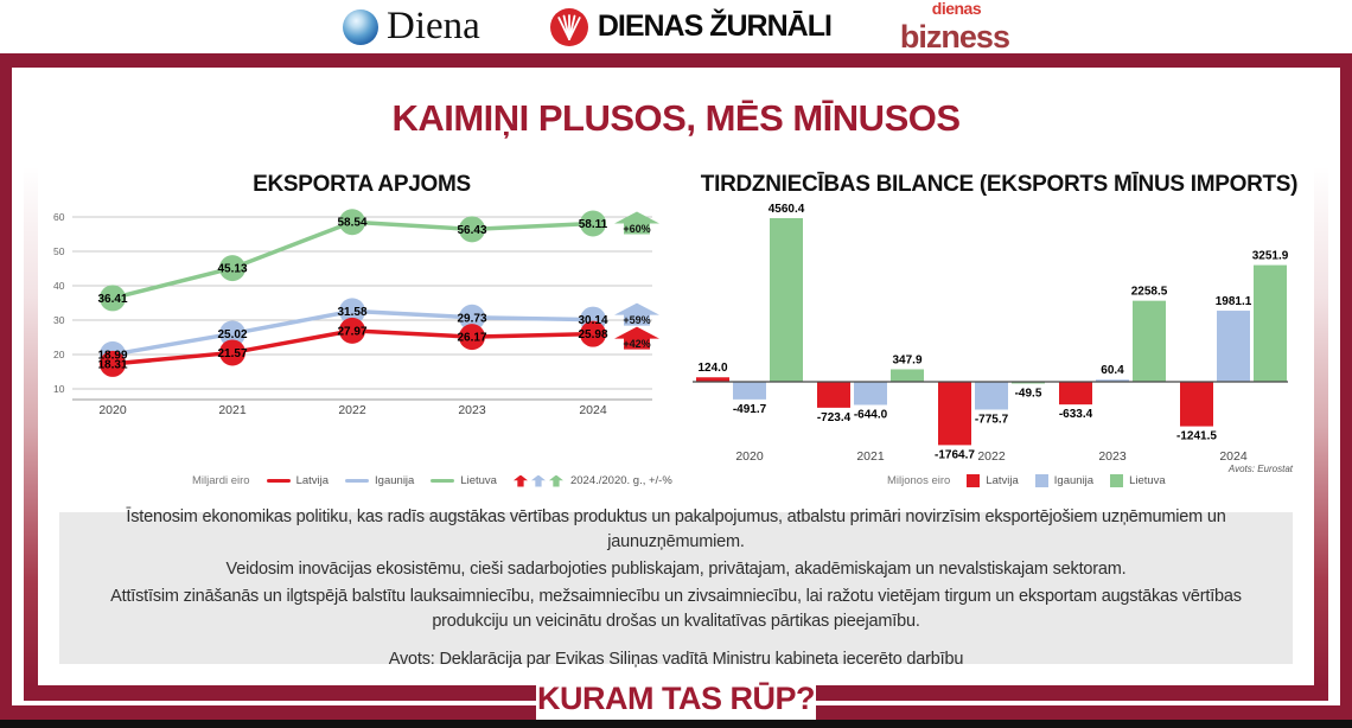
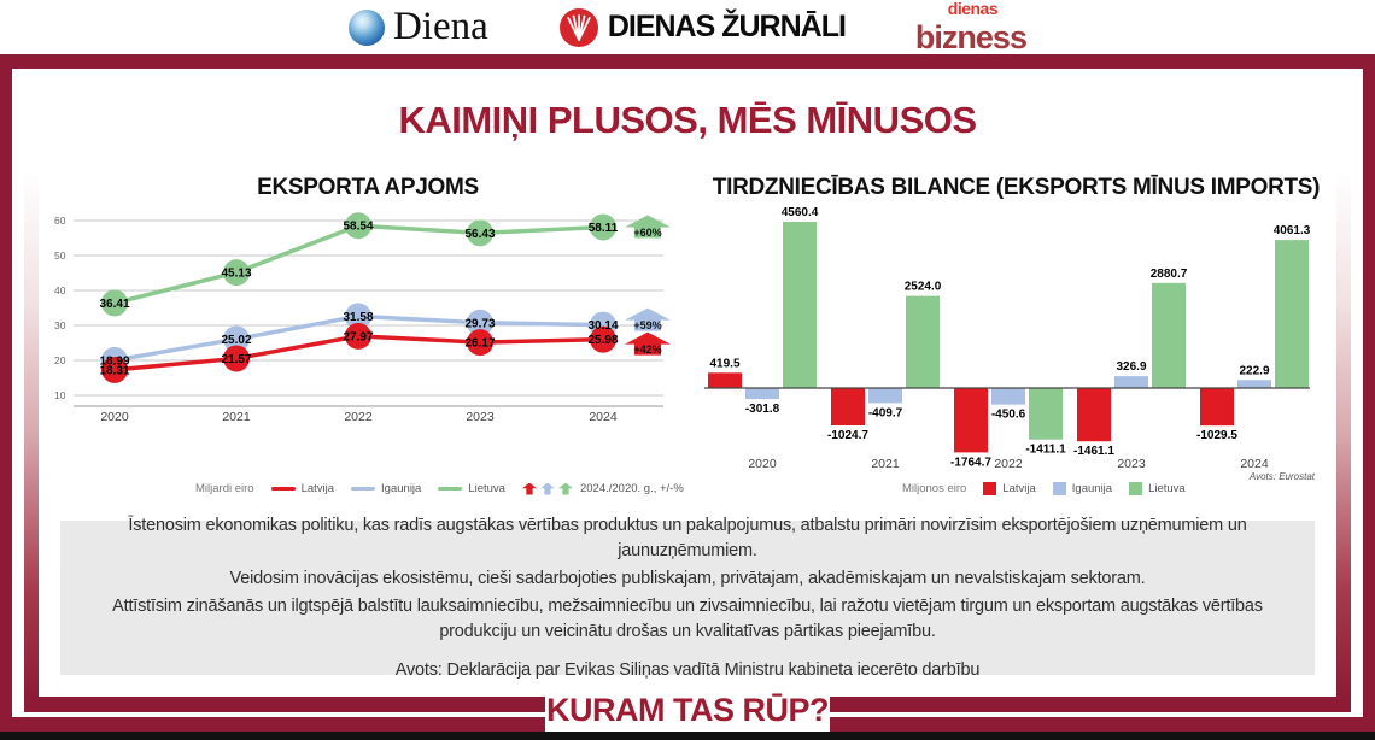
TIRDZNIECĪBAS BILANCE (EKSPORTS MĪNUS IMPORTS)/Latvija/2020: 124.0 -> 419.5
TIRDZNIECĪBAS BILANCE (EKSPORTS MĪNUS IMPORTS)/Igaunija/2020: -491.7 -> -301.8
TIRDZNIECĪBAS BILANCE (EKSPORTS MĪNUS IMPORTS)/Latvija/2021: -723.4 -> -1024.7
TIRDZNIECĪBAS BILANCE (EKSPORTS MĪNUS IMPORTS)/Igaunija/2021: -644.0 -> -409.7
TIRDZNIECĪBAS BILANCE (EKSPORTS MĪNUS IMPORTS)/Lietuva/2021: 347.9 -> 2524.0
TIRDZNIECĪBAS BILANCE (EKSPORTS MĪNUS IMPORTS)/Igaunija/2022: -775.7 -> -450.6
TIRDZNIECĪBAS BILANCE (EKSPORTS MĪNUS IMPORTS)/Lietuva/2022: -49.5 -> -1411.1
TIRDZNIECĪBAS BILANCE (EKSPORTS MĪNUS IMPORTS)/Latvija/2023: -633.4 -> -1461.1
TIRDZNIECĪBAS BILANCE (EKSPORTS MĪNUS IMPORTS)/Igaunija/2023: 60.4 -> 326.9
TIRDZNIECĪBAS BILANCE (EKSPORTS MĪNUS IMPORTS)/Lietuva/2023: 2258.5 -> 2880.7
TIRDZNIECĪBAS BILANCE (EKSPORTS MĪNUS IMPORTS)/Latvija/2024: -1241.5 -> -1029.5
TIRDZNIECĪBAS BILANCE (EKSPORTS MĪNUS IMPORTS)/Igaunija/2024: 1981.1 -> 222.9
TIRDZNIECĪBAS BILANCE (EKSPORTS MĪNUS IMPORTS)/Lietuva/2024: 3251.9 -> 4061.3
